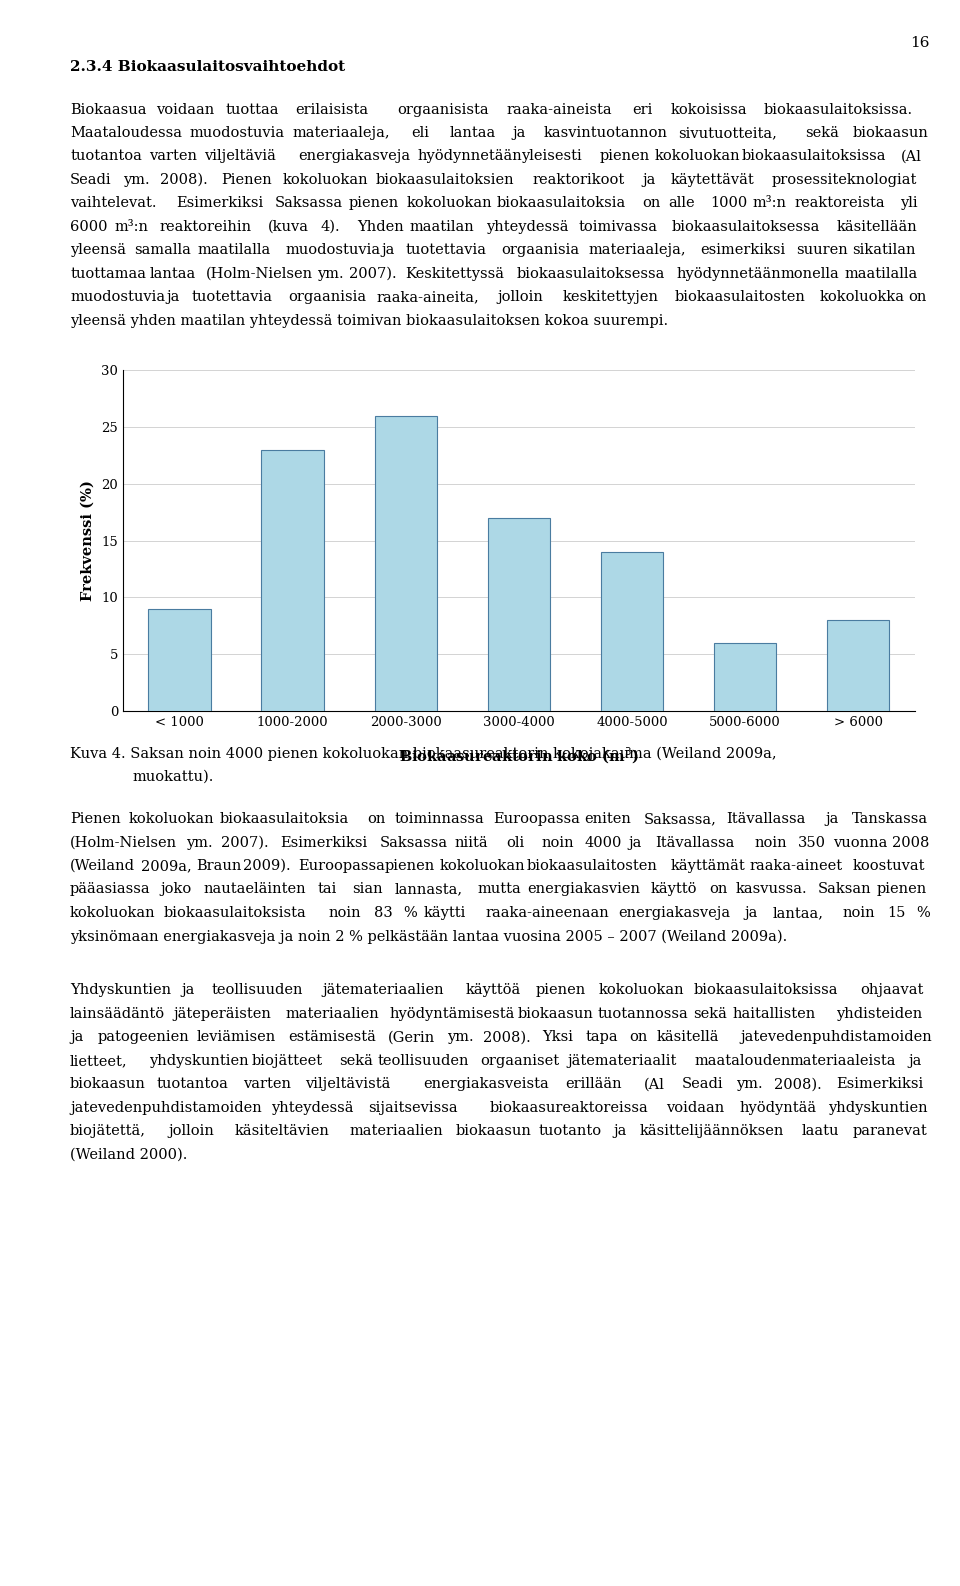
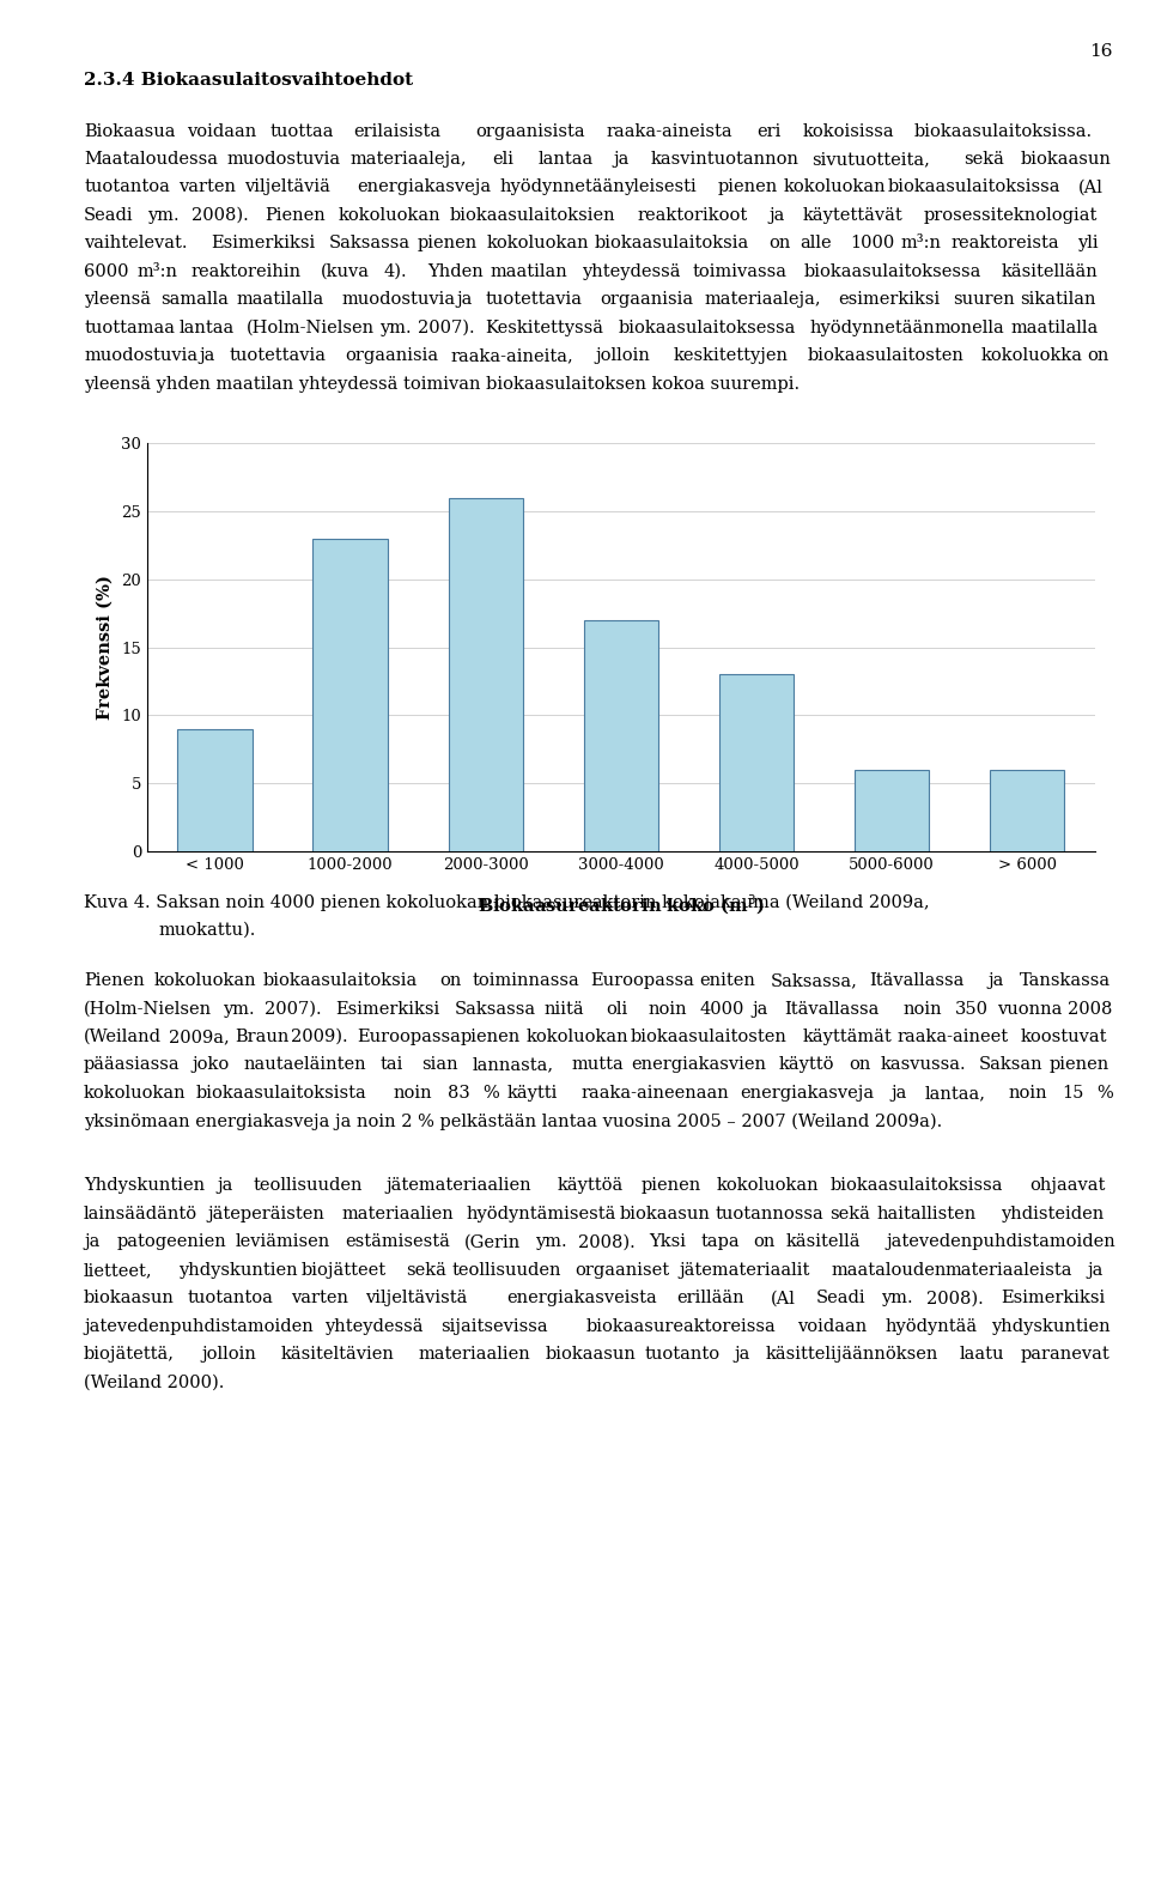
4000-5000: 14 -> 13
> 6000: 8 -> 6
